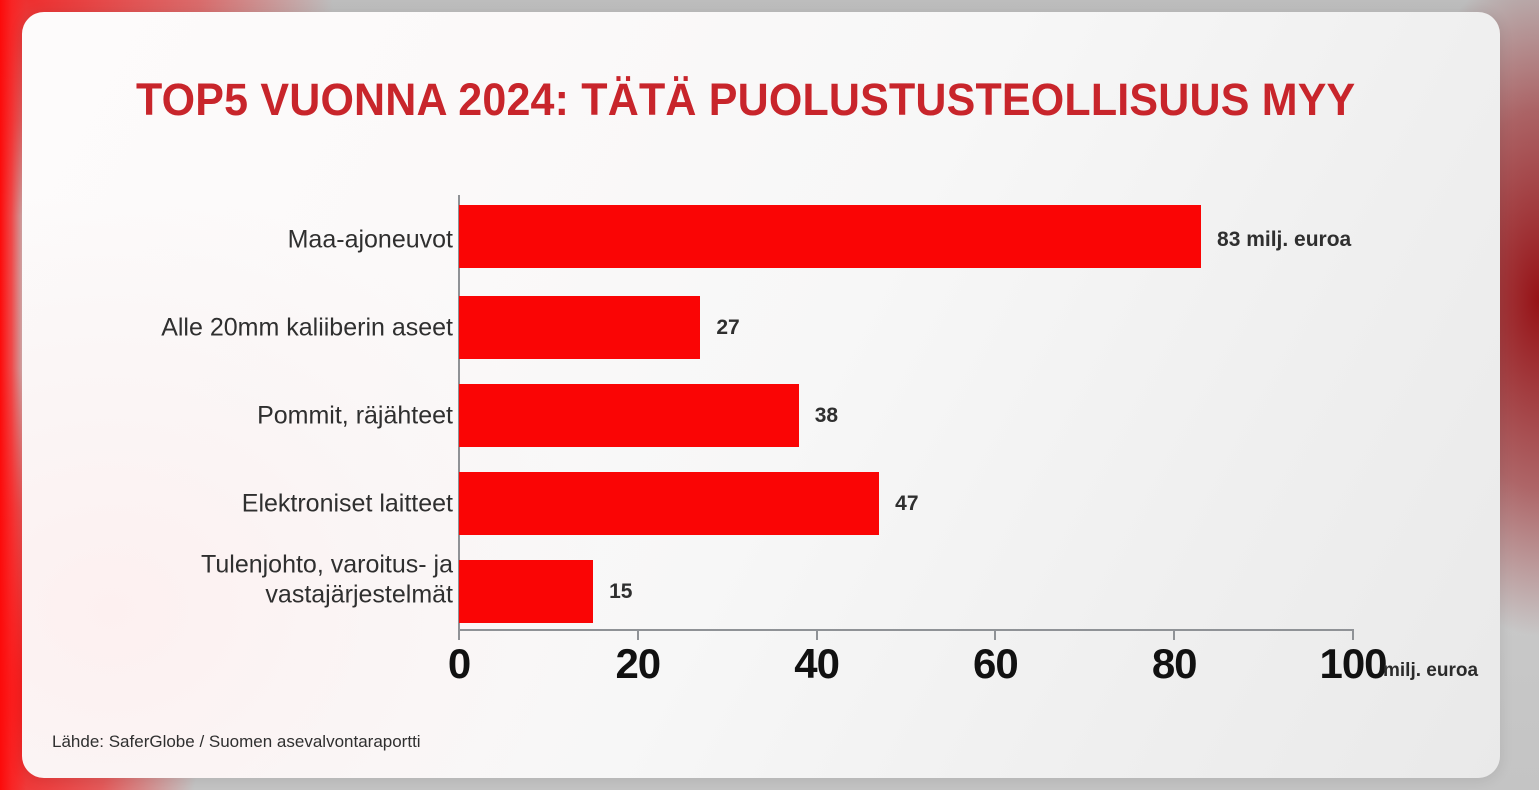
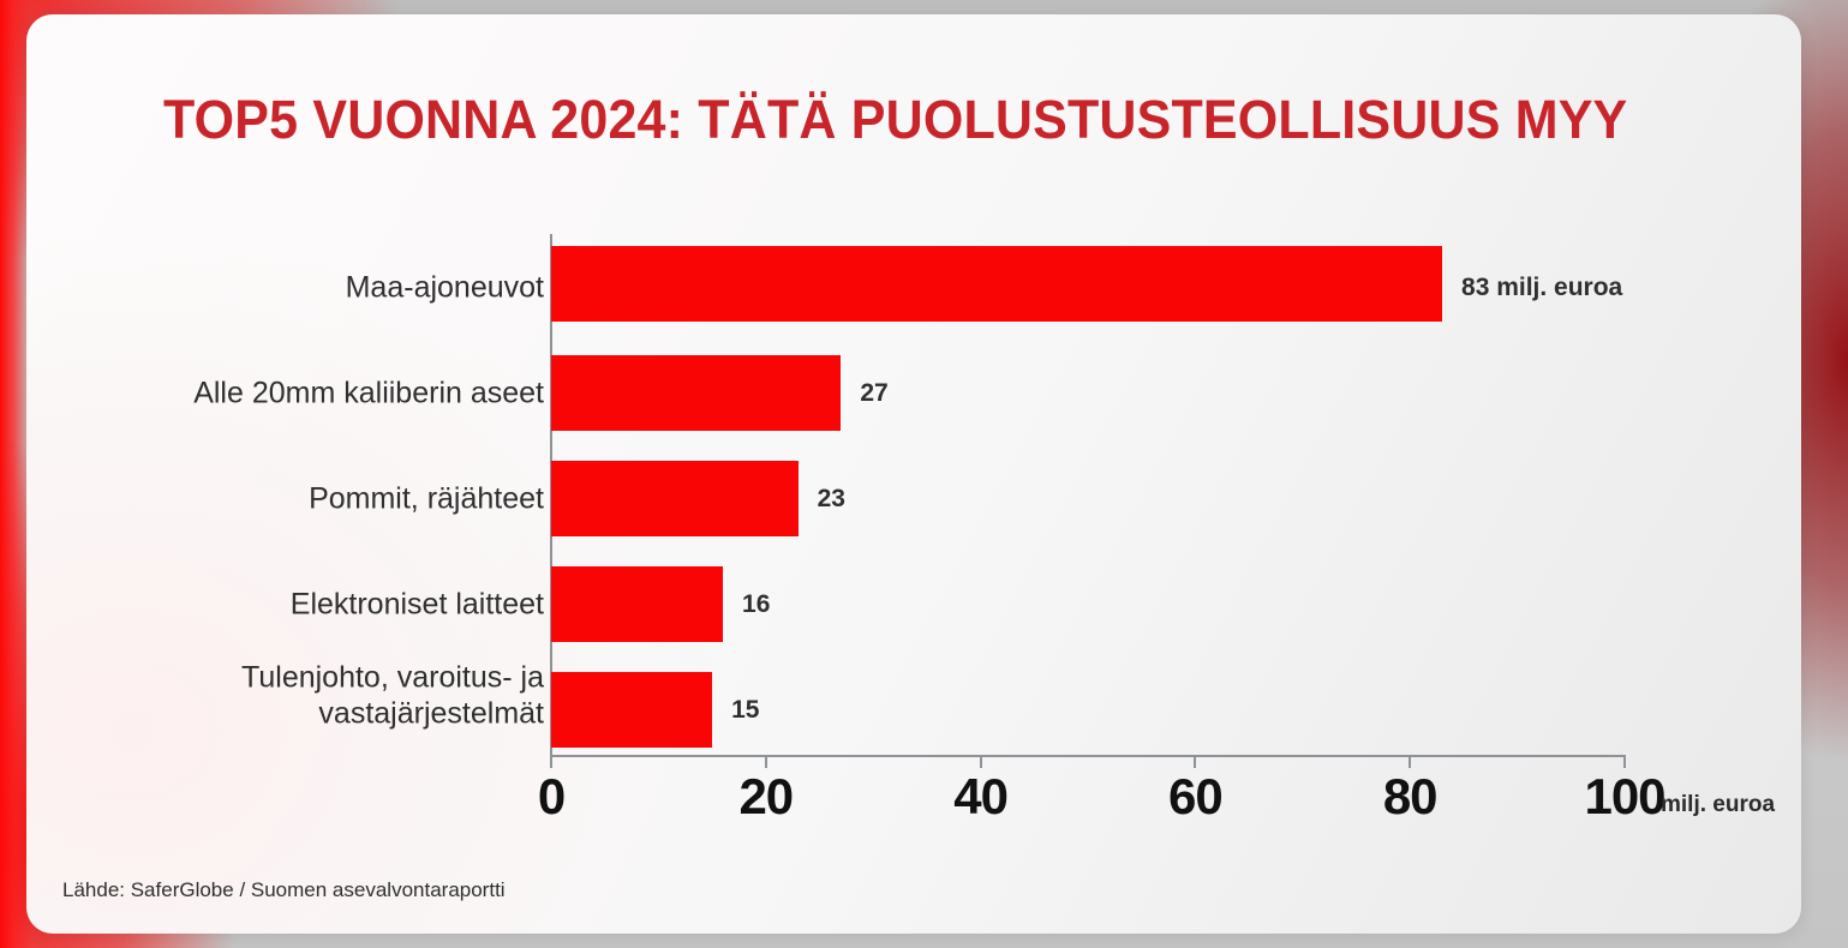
Pommit, räjähteet: 38 -> 23
Elektroniset laitteet: 47 -> 16
